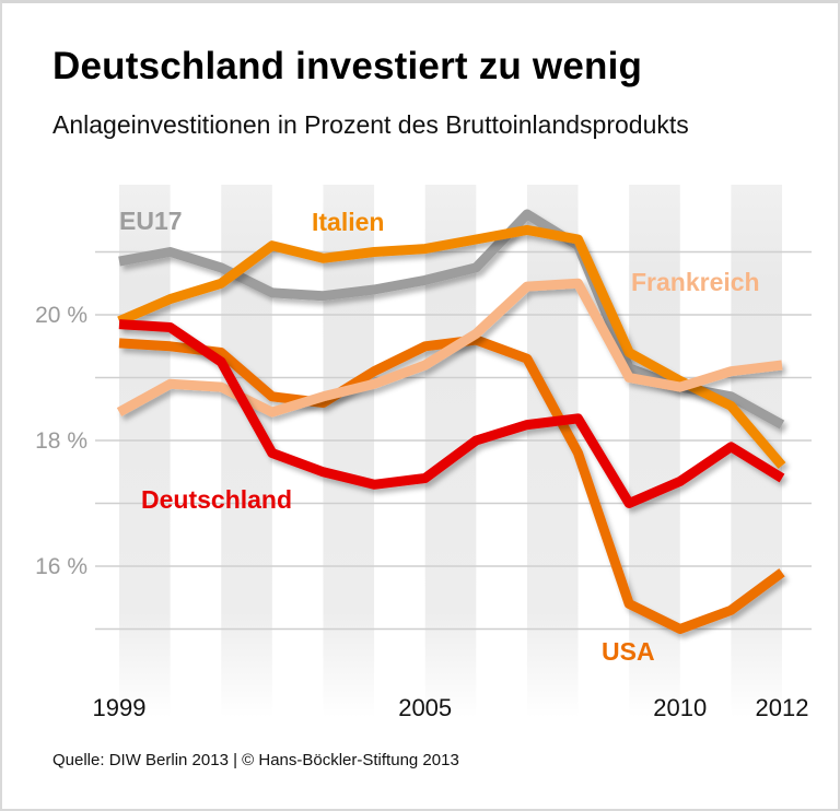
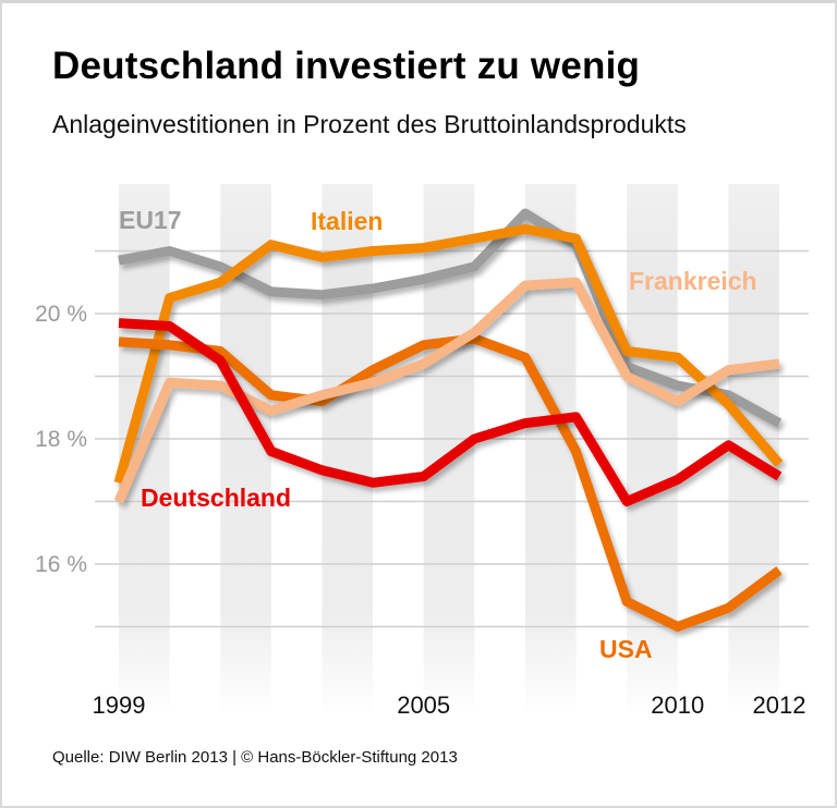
Italien/1999: 19.9% -> 17.3%
Frankreich/1999: 18.4% -> 17.0%
Italien/2010: 18.9% -> 19.3%
Frankreich/2010: 18.9% -> 18.6%
